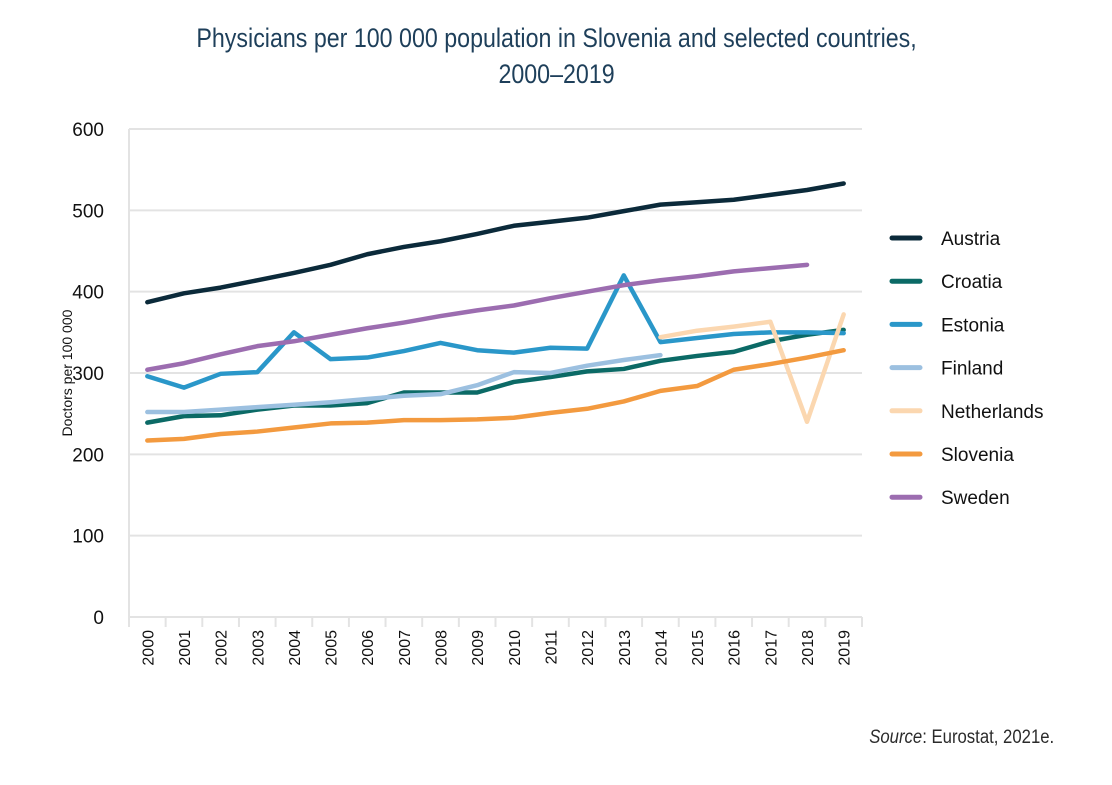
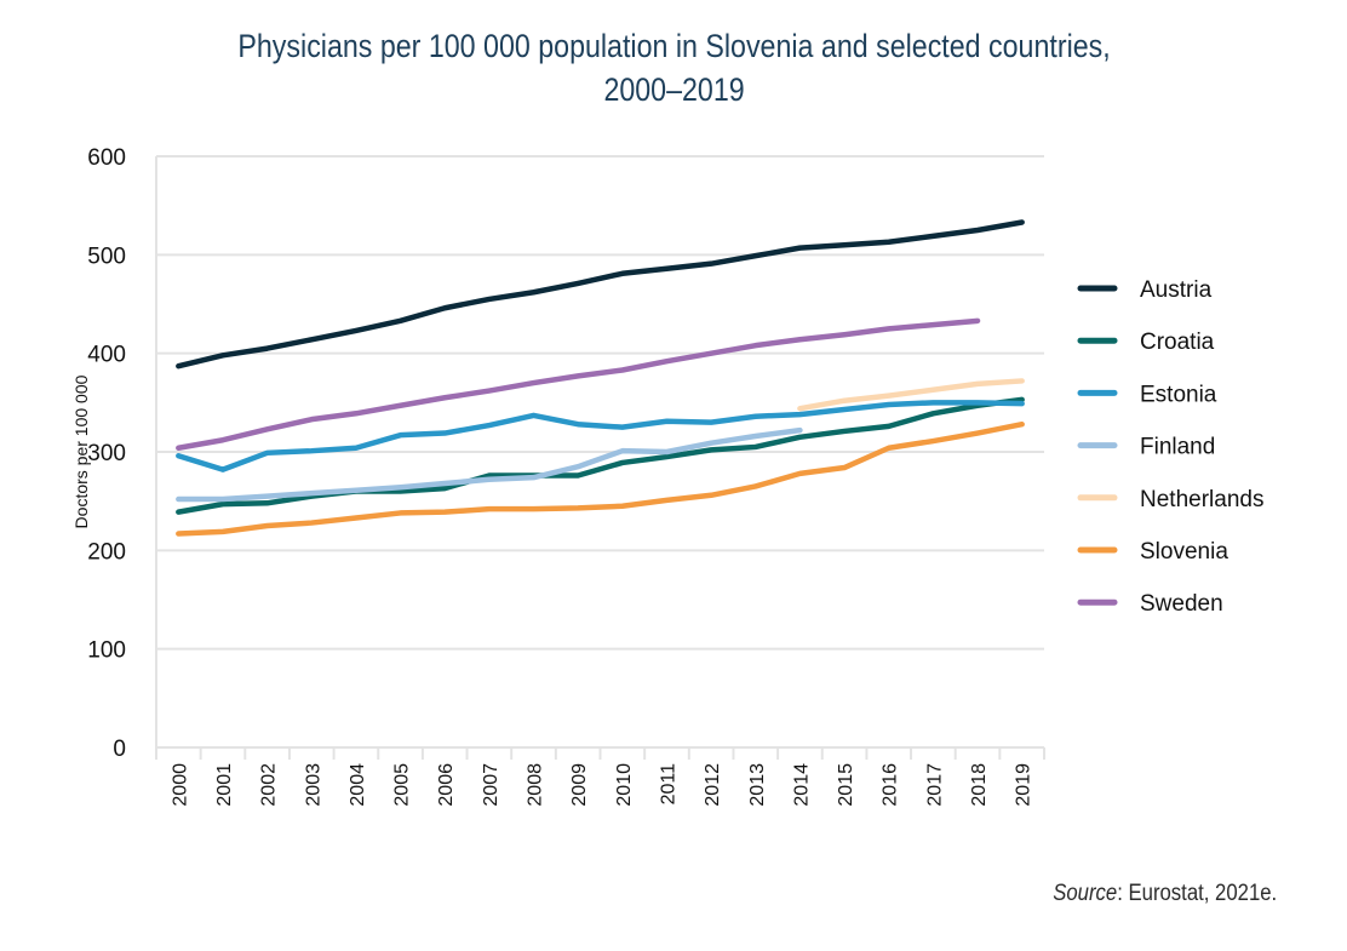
Estonia/2004: 350 -> 300
Estonia/2013: 420 -> 340
Netherlands/2018: 240 -> 370
